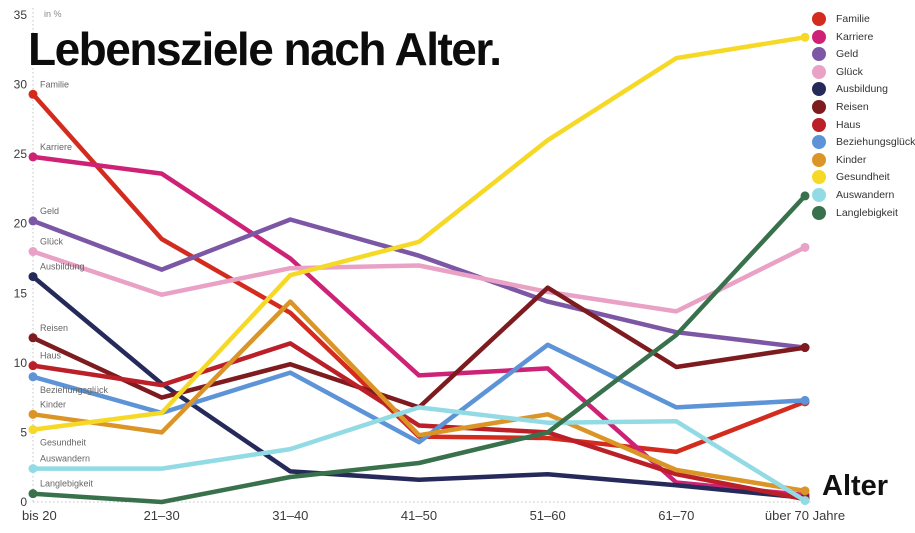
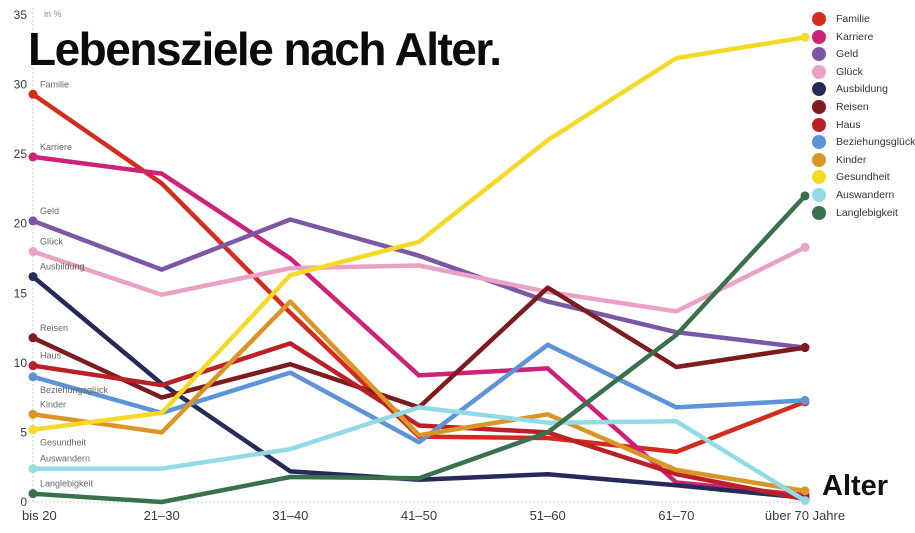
Familie/21–30: 18.9 -> 22.9
Langlebigkeit/41–50: 2.8 -> 1.7
